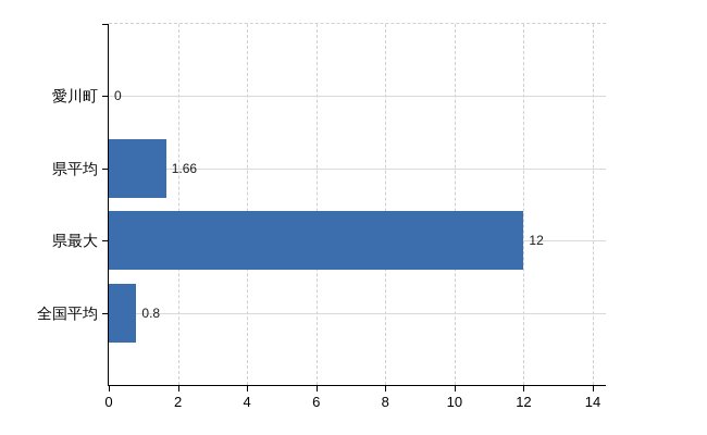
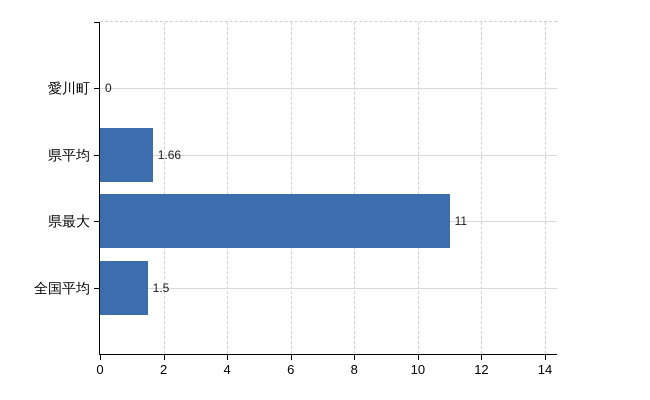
県最大: 12 -> 11
全国平均: 0.8 -> 1.5
